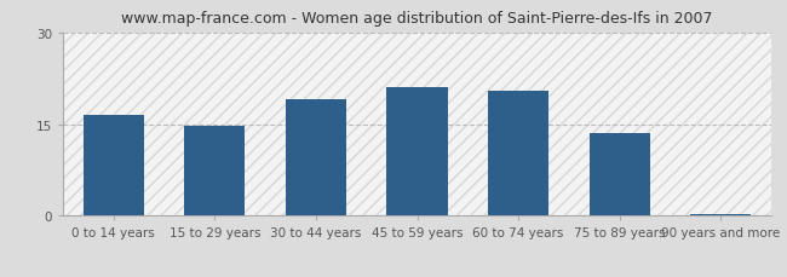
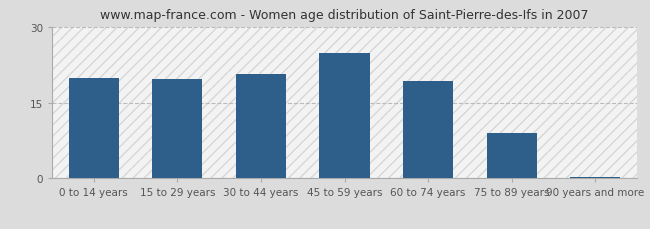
0 to 14 years: 16.5 -> 19.8
15 to 29 years: 14.7 -> 19.6
30 to 44 years: 19.0 -> 20.6
45 to 59 years: 21.0 -> 24.8
60 to 74 years: 20.5 -> 19.2
75 to 89 years: 13.5 -> 9.0
